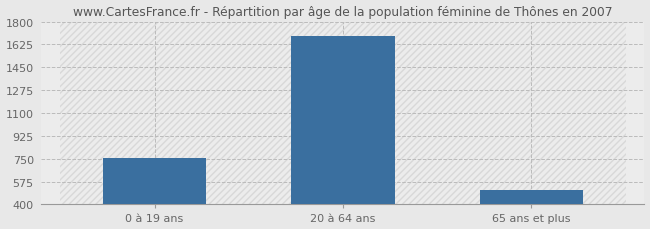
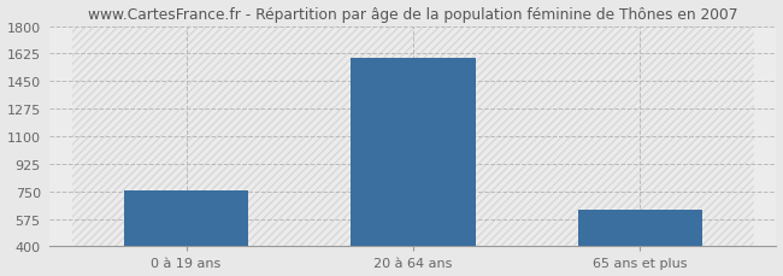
20 à 64 ans: 1690 -> 1600
65 ans et plus: 510 -> 630
